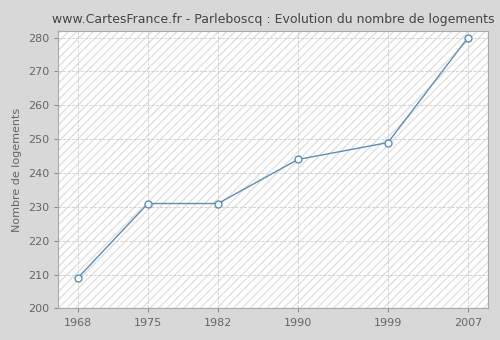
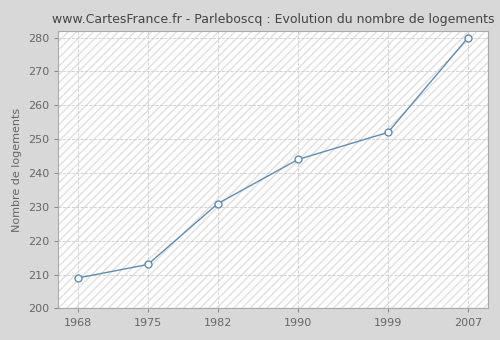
1975: 231 -> 213
1999: 249 -> 252
